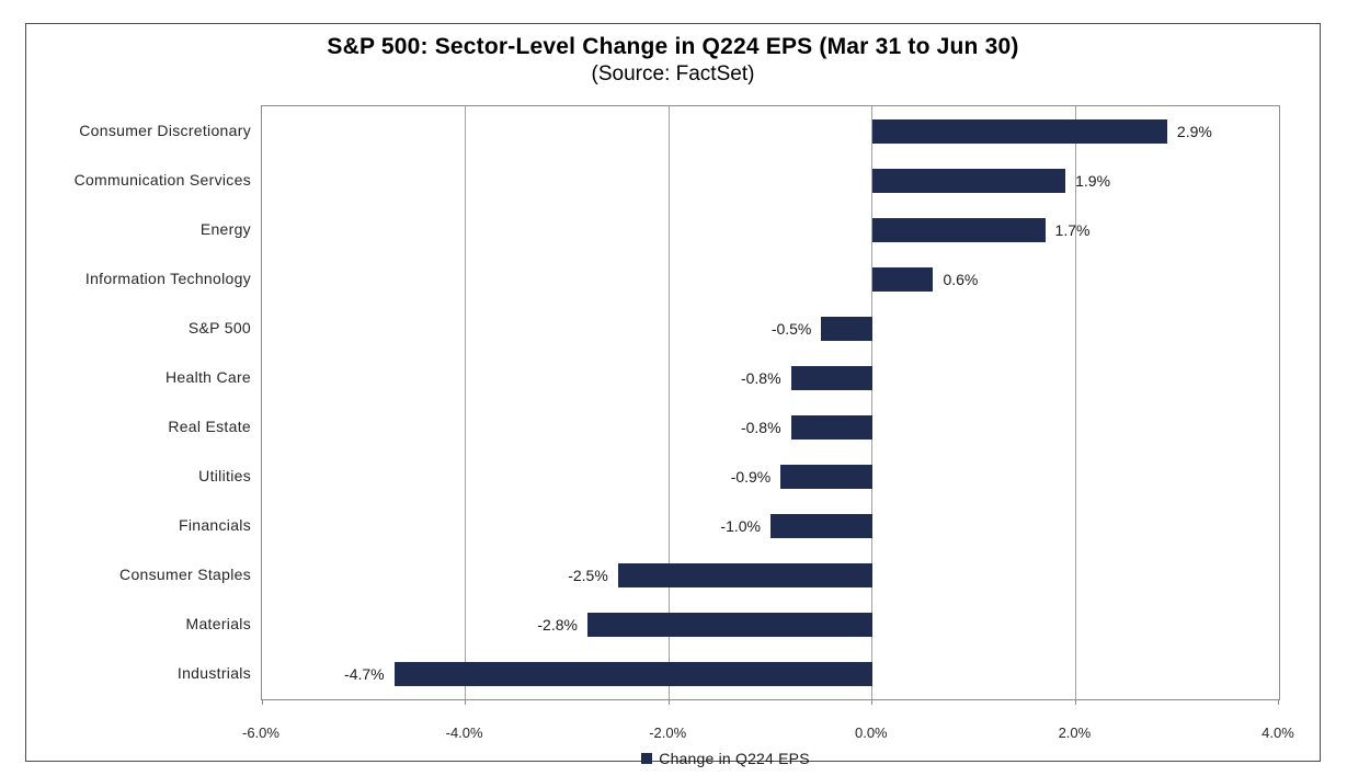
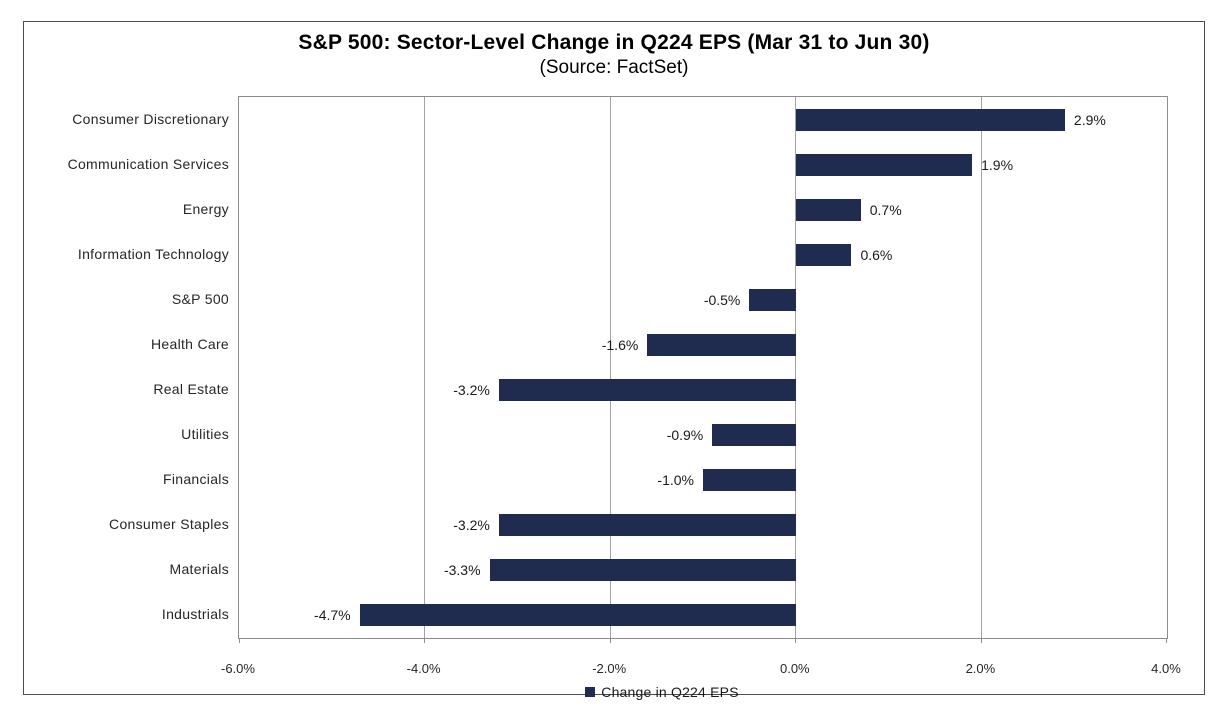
Energy: 1.7% -> 0.7%
Health Care: -0.8% -> -1.6%
Real Estate: -0.8% -> -3.2%
Consumer Staples: -2.5% -> -3.2%
Materials: -2.8% -> -3.3%
